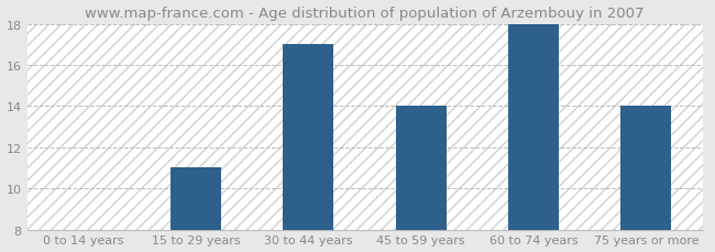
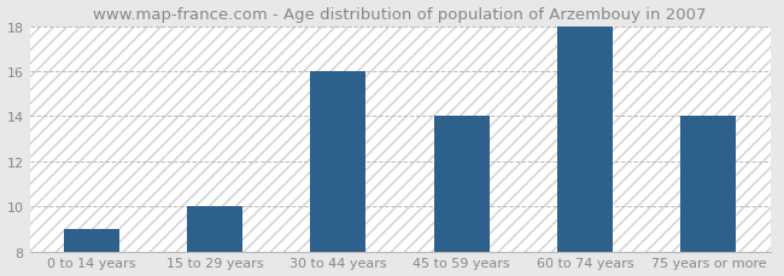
0 to 14 years: 8 -> 9
15 to 29 years: 11 -> 10
30 to 44 years: 17 -> 16
